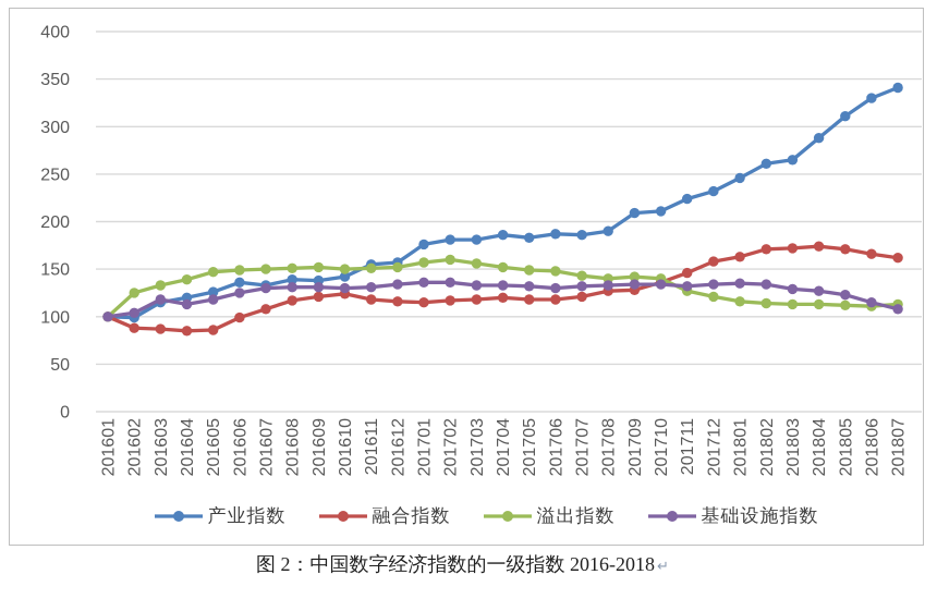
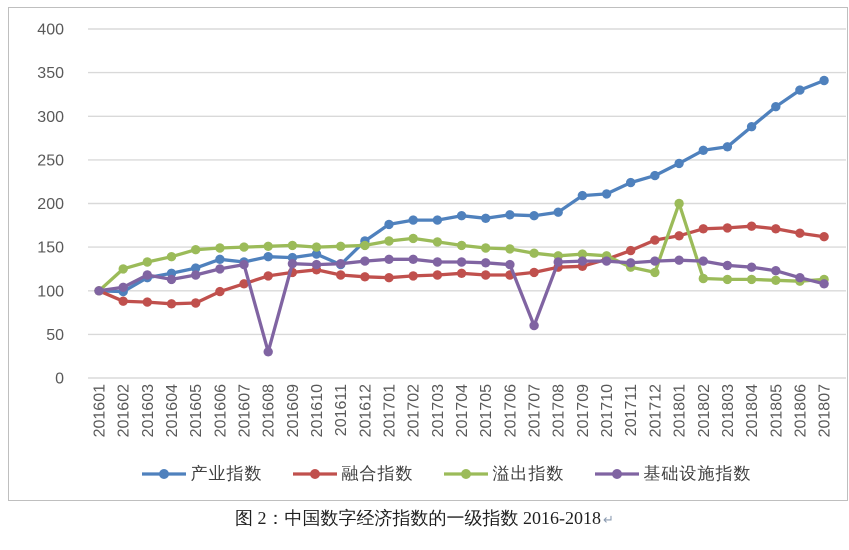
基础设施指数/201608: 130 -> 30
产业指数/201611: 160 -> 130
基础设施指数/201707: 130 -> 60
溢出指数/201801: 120 -> 200
